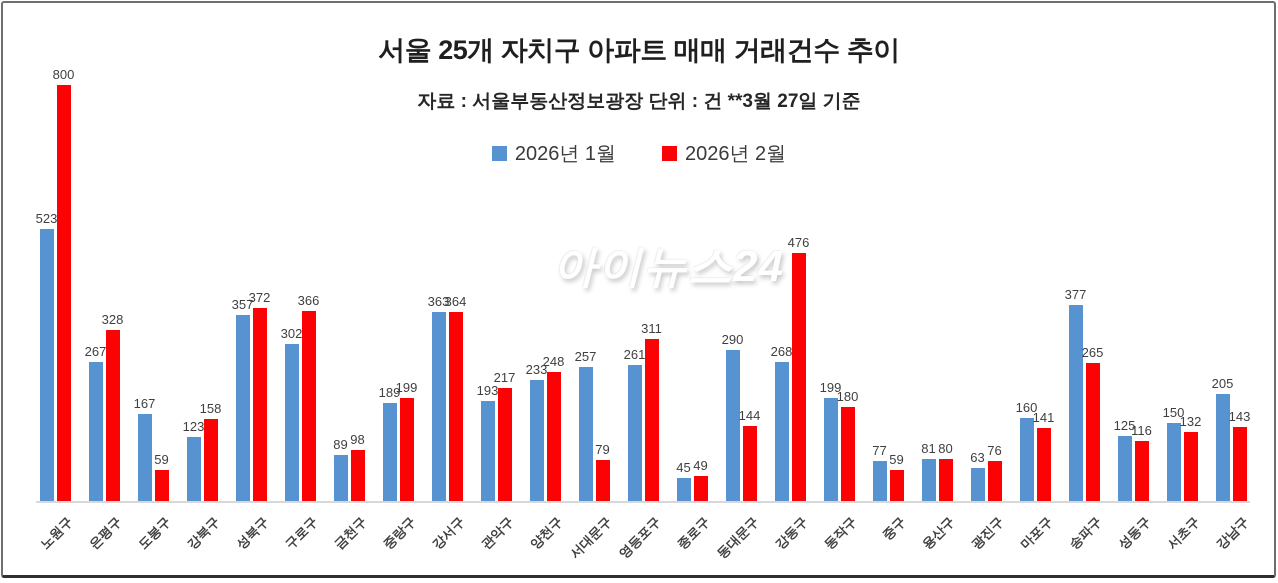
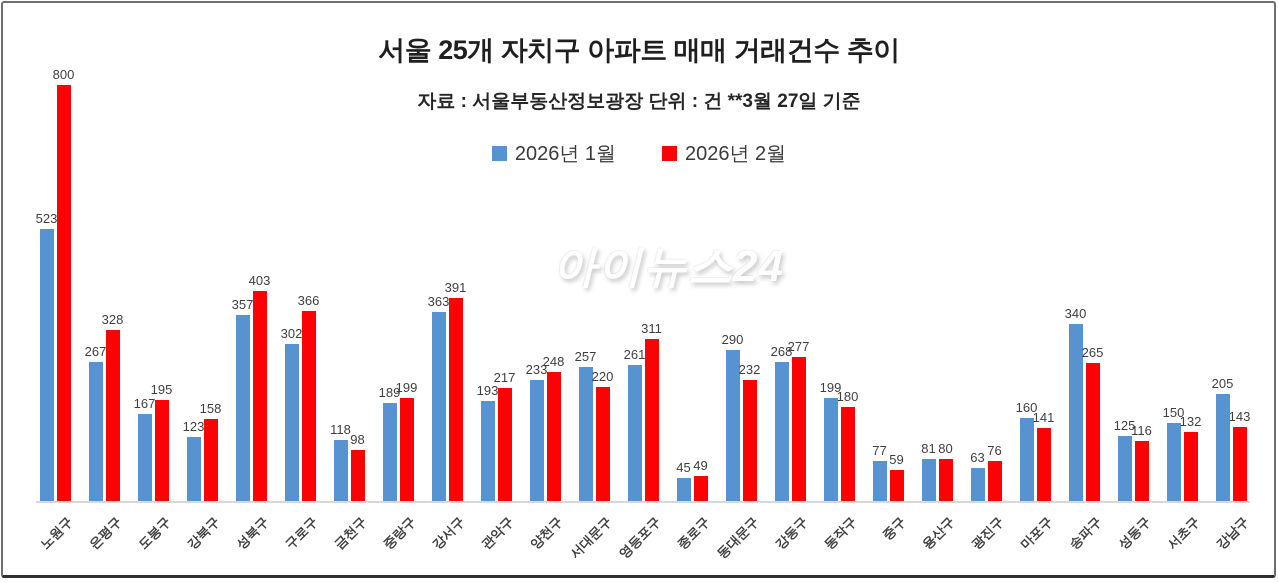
2026년 2월/도봉구: 59 -> 195
2026년 2월/성북구: 372 -> 403
2026년 1월/금천구: 89 -> 118
2026년 2월/강서구: 364 -> 391
2026년 2월/서대문구: 79 -> 220
2026년 2월/동대문구: 144 -> 232
2026년 2월/강동구: 476 -> 277
2026년 1월/송파구: 377 -> 340
